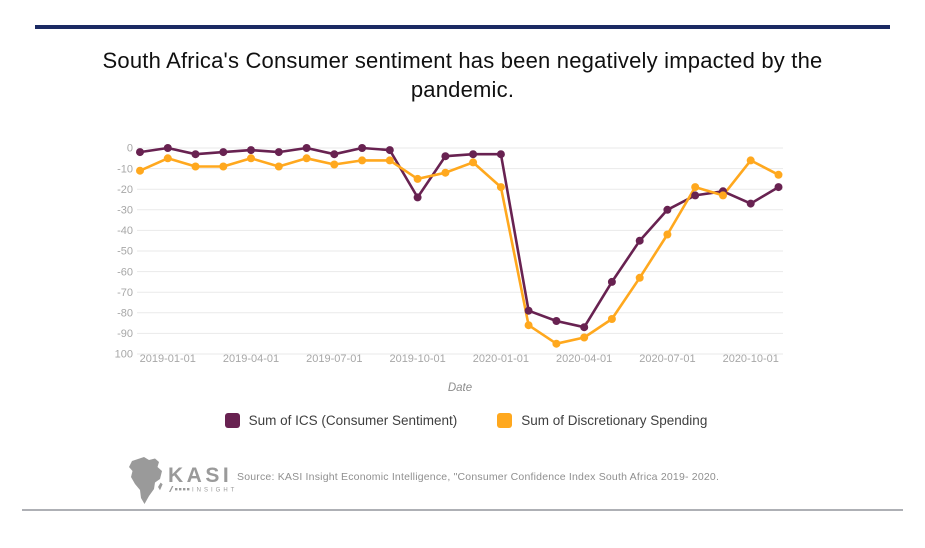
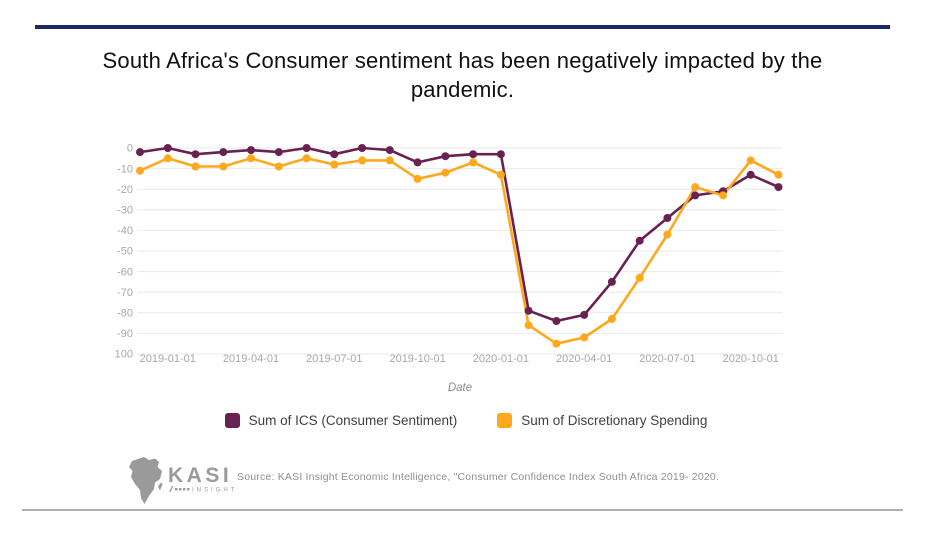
Sum of ICS (Consumer Sentiment)/2019-10-01: -24 -> -7
Sum of Discretionary Spending/2020-01-01: -19 -> -13
Sum of ICS (Consumer Sentiment)/2020-04-01: -87 -> -81
Sum of ICS (Consumer Sentiment)/2020-07-01: -30 -> -34
Sum of ICS (Consumer Sentiment)/2020-10-01: -27 -> -13
